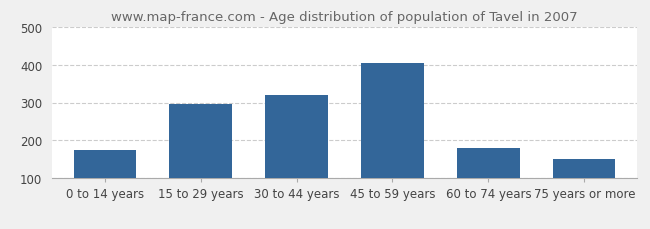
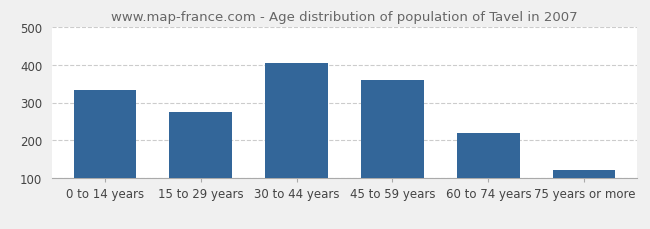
0 to 14 years: 175 -> 333
15 to 29 years: 295 -> 275
30 to 44 years: 320 -> 403
45 to 59 years: 405 -> 358
60 to 74 years: 180 -> 220
75 years or more: 150 -> 123
